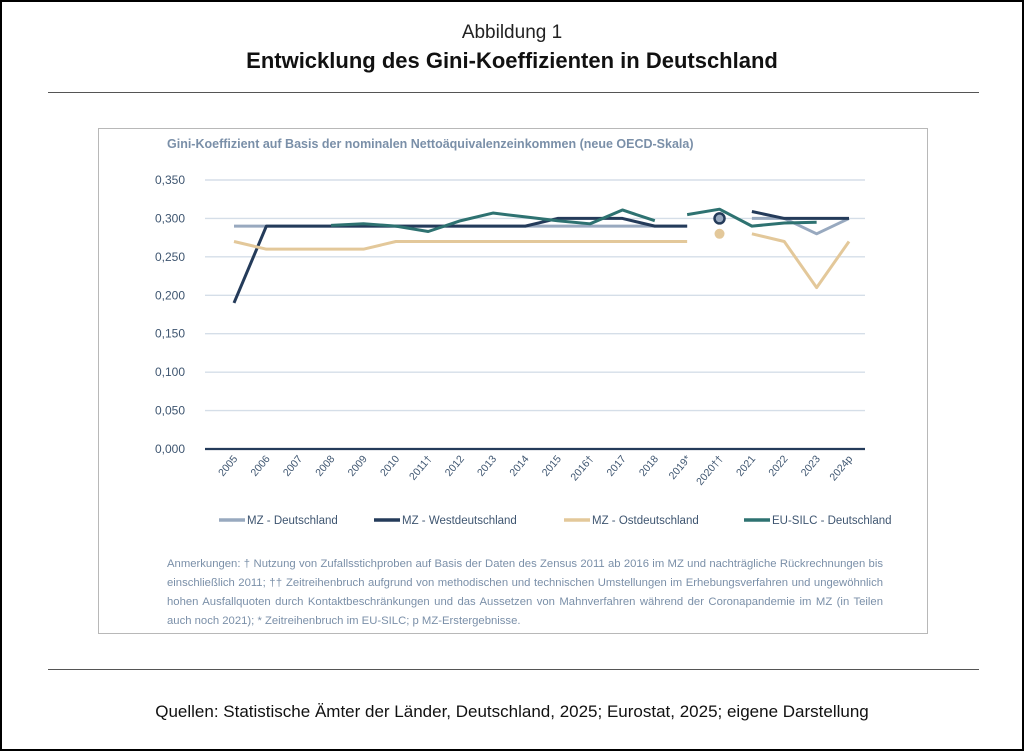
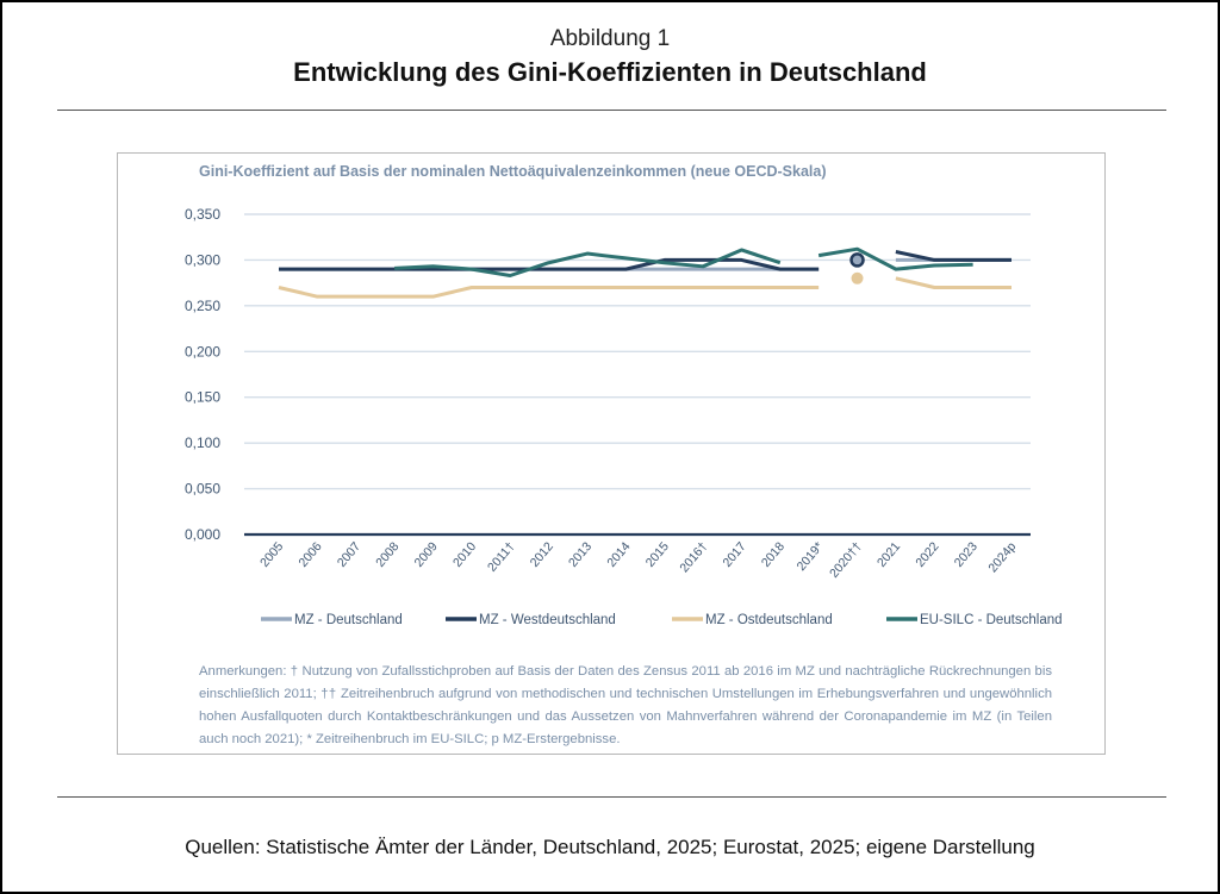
MZ - Westdeutschland/2005: 0,19 -> 0,29
MZ - Deutschland/2023: 0,28 -> 0,30
MZ - Ostdeutschland/2023: 0,21 -> 0,27
